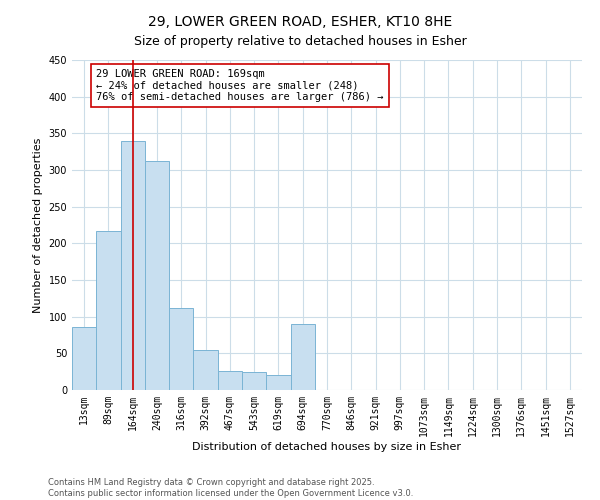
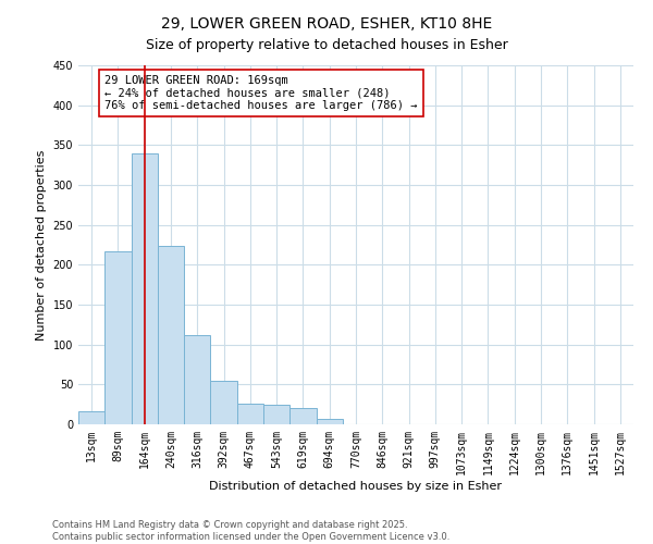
13sqm: 86 -> 17
240sqm: 312 -> 223
694sqm: 90 -> 7
